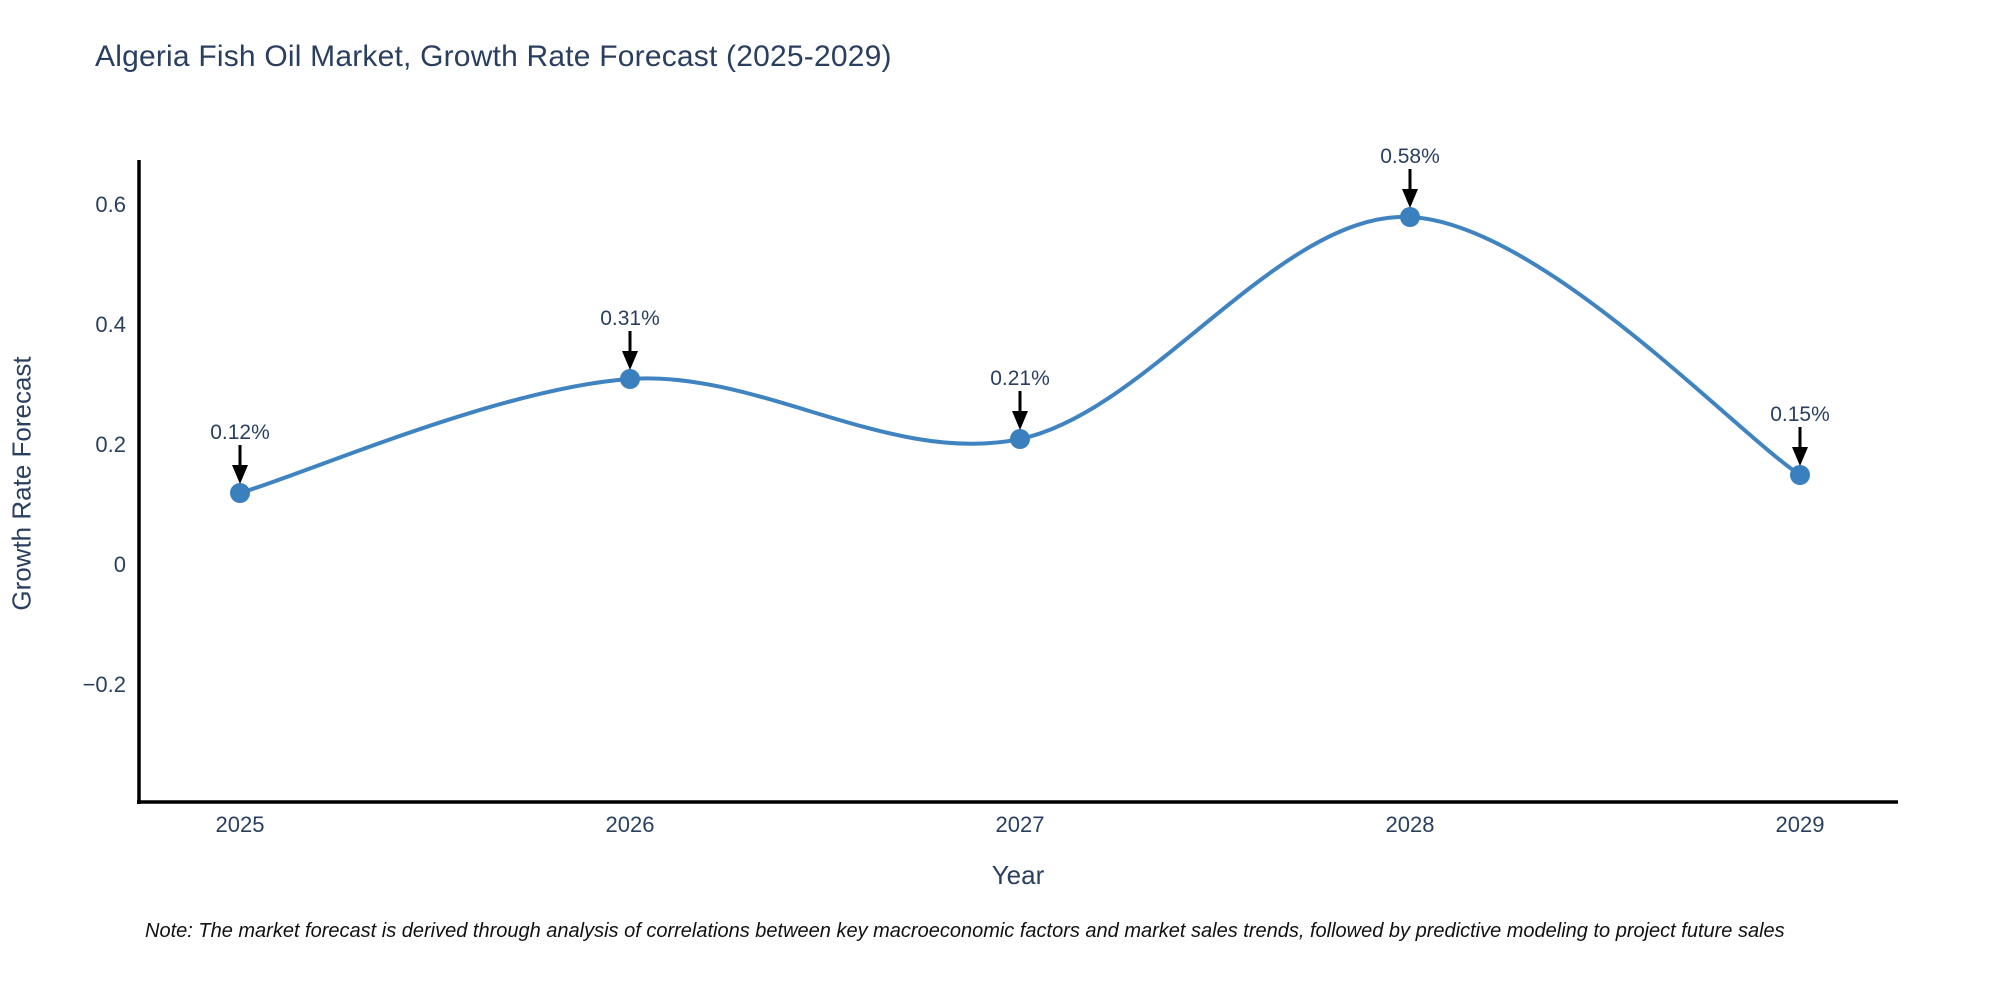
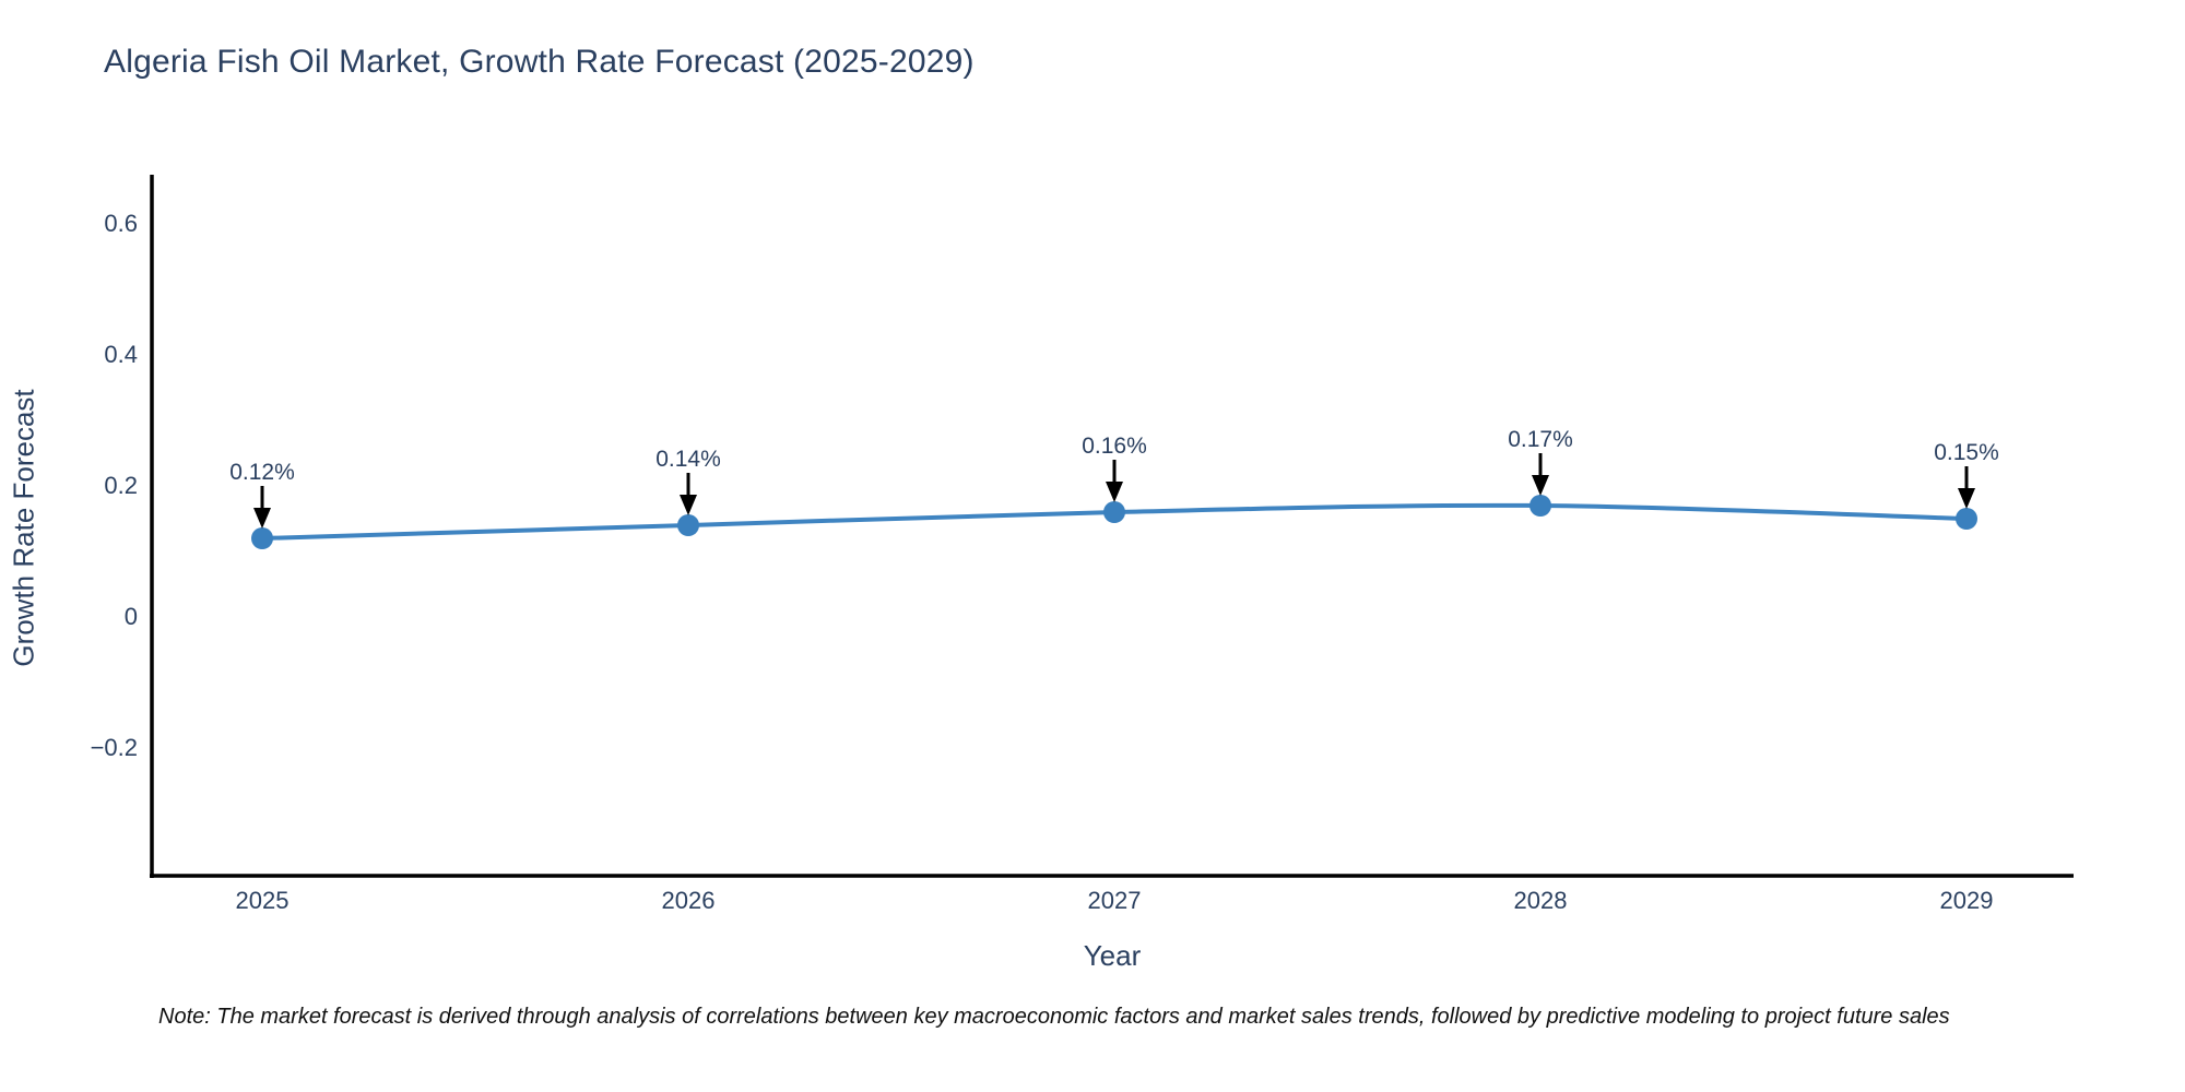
2026: 0.31% -> 0.14%
2027: 0.21% -> 0.16%
2028: 0.58% -> 0.17%
